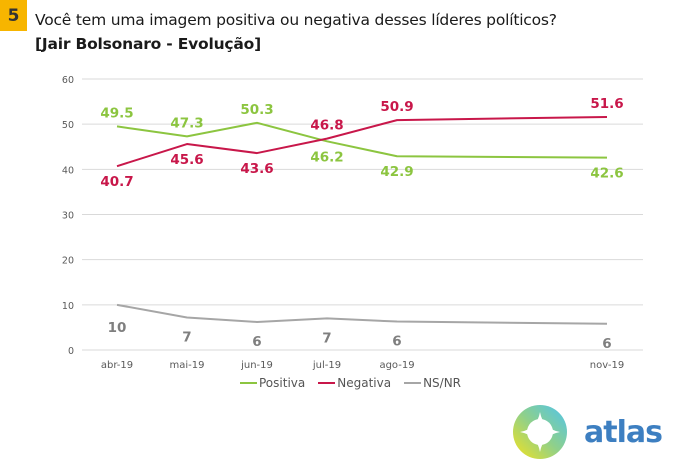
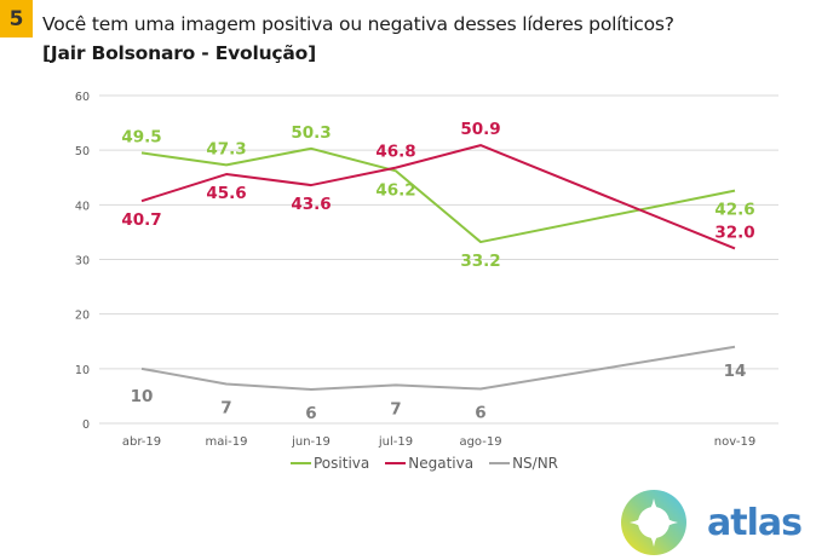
Positiva/ago-19: 42.9 -> 33.2
Negativa/nov-19: 51.6 -> 32.0
NS/NR/nov-19: 6 -> 14
